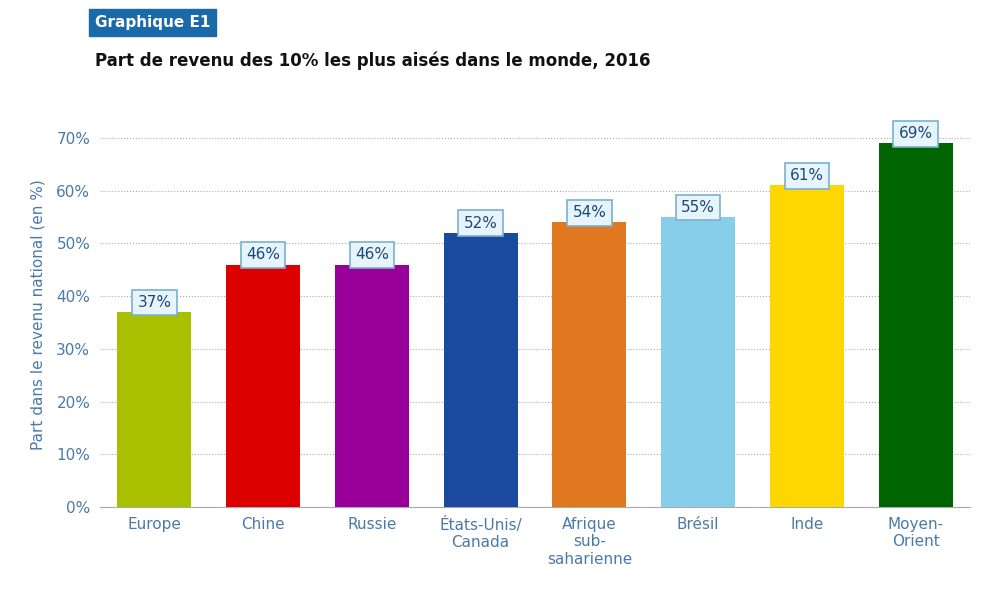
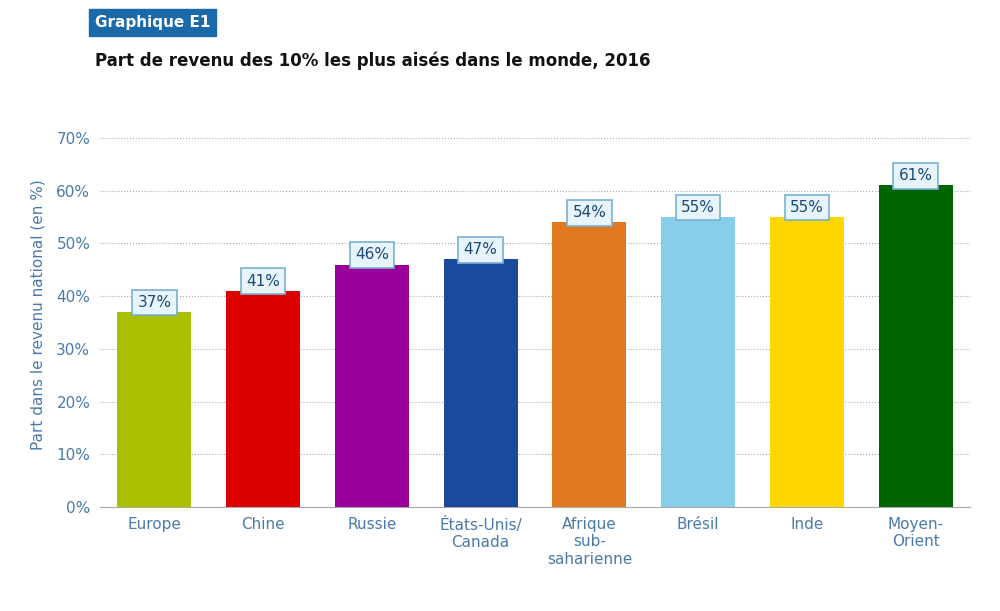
Chine: 46% -> 41%
États-Unis/ Canada: 52% -> 47%
Inde: 61% -> 55%
Moyen- Orient: 69% -> 61%
